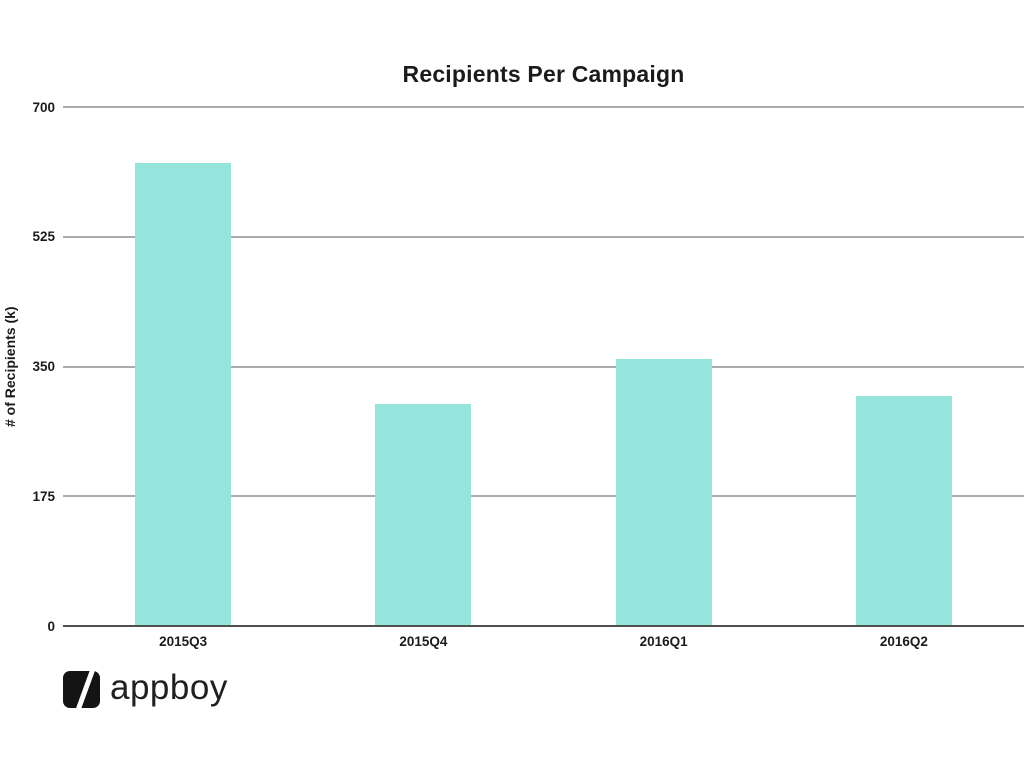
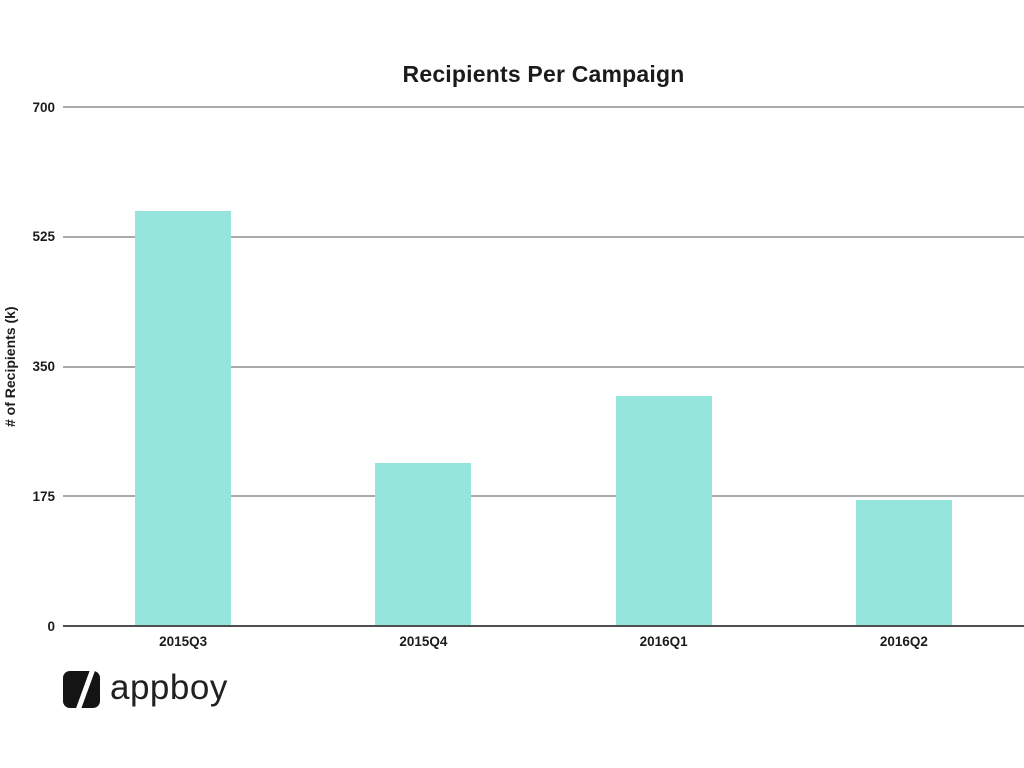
2015Q3: 620 -> 560
2015Q4: 300 -> 220
2016Q1: 360 -> 310
2016Q2: 310 -> 170
